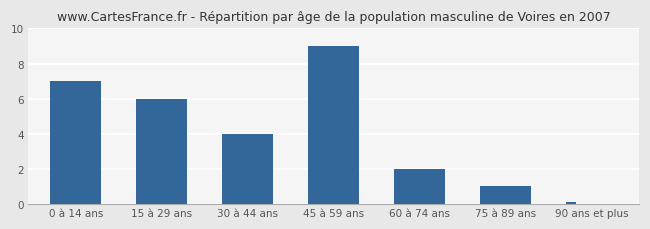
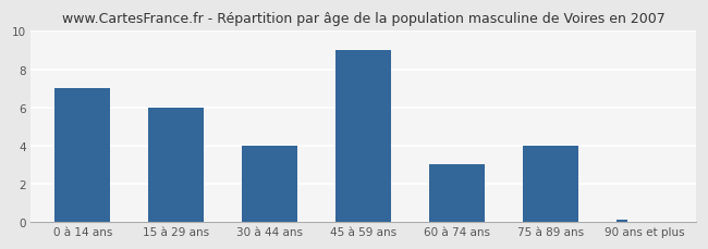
60 à 74 ans: 2.0 -> 3.0
75 à 89 ans: 1.0 -> 4.0
